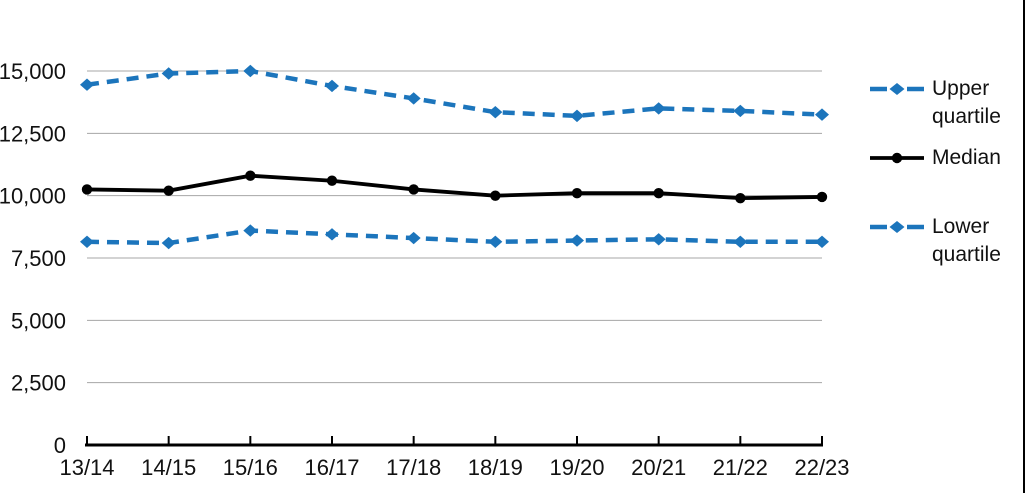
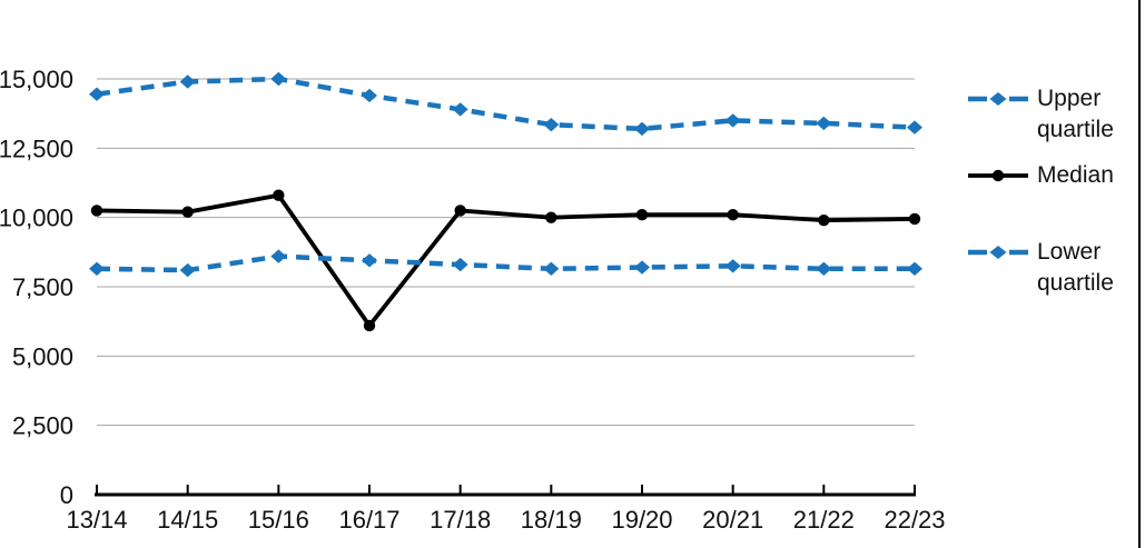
Median/16/17: 10600 -> 6100
